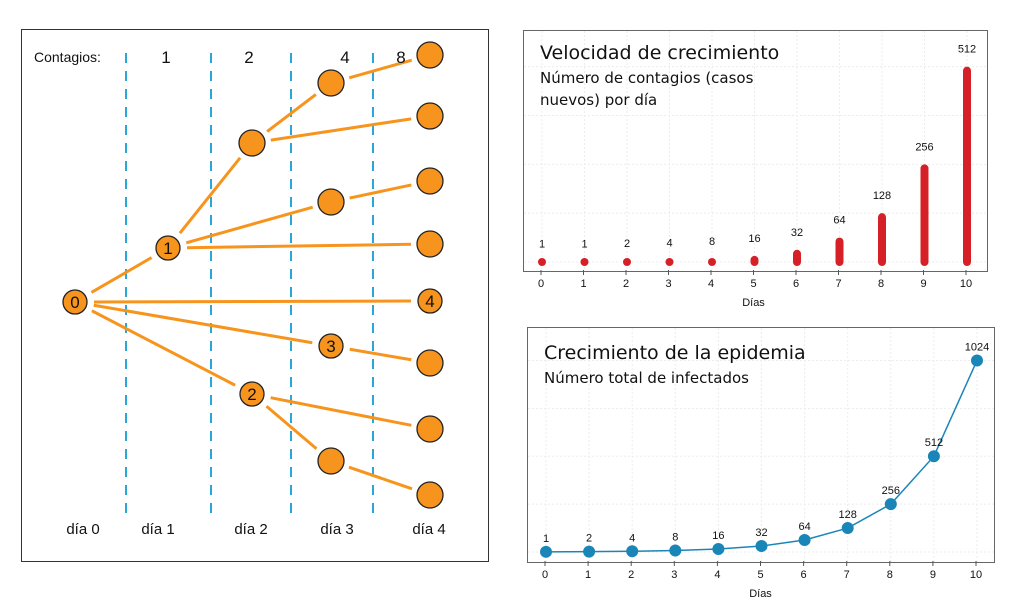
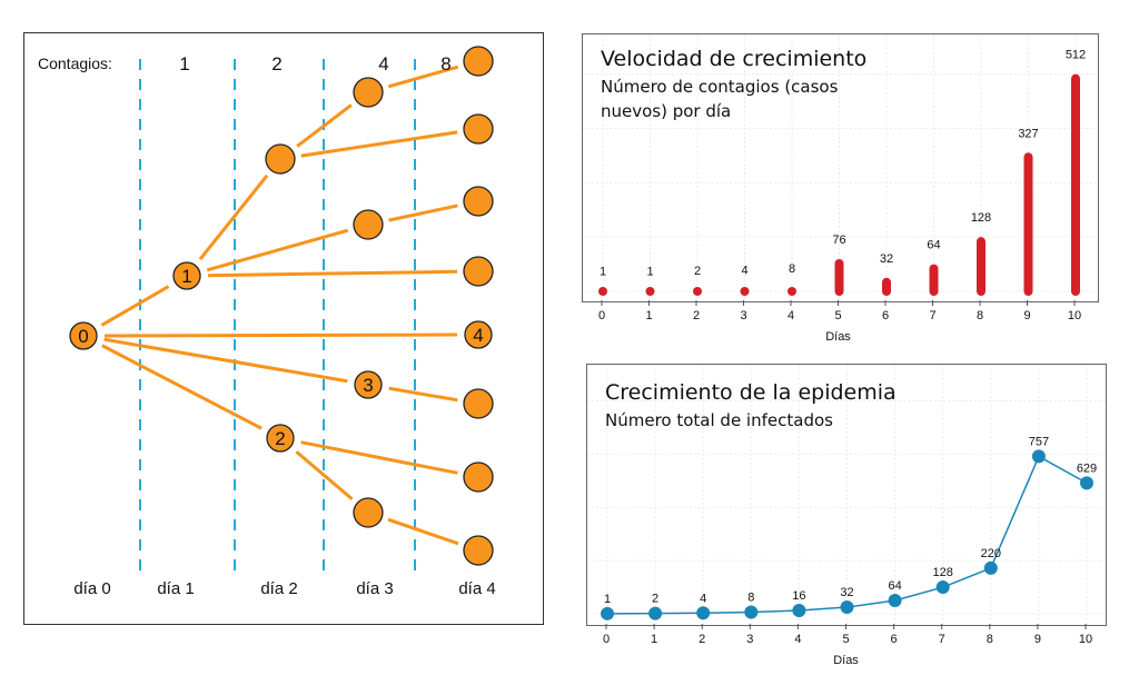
Velocidad de crecimiento/5: 16 -> 76
Velocidad de crecimiento/9: 256 -> 327
Crecimiento de la epidemia/8: 256 -> 220
Crecimiento de la epidemia/9: 512 -> 757
Crecimiento de la epidemia/10: 1024 -> 629
